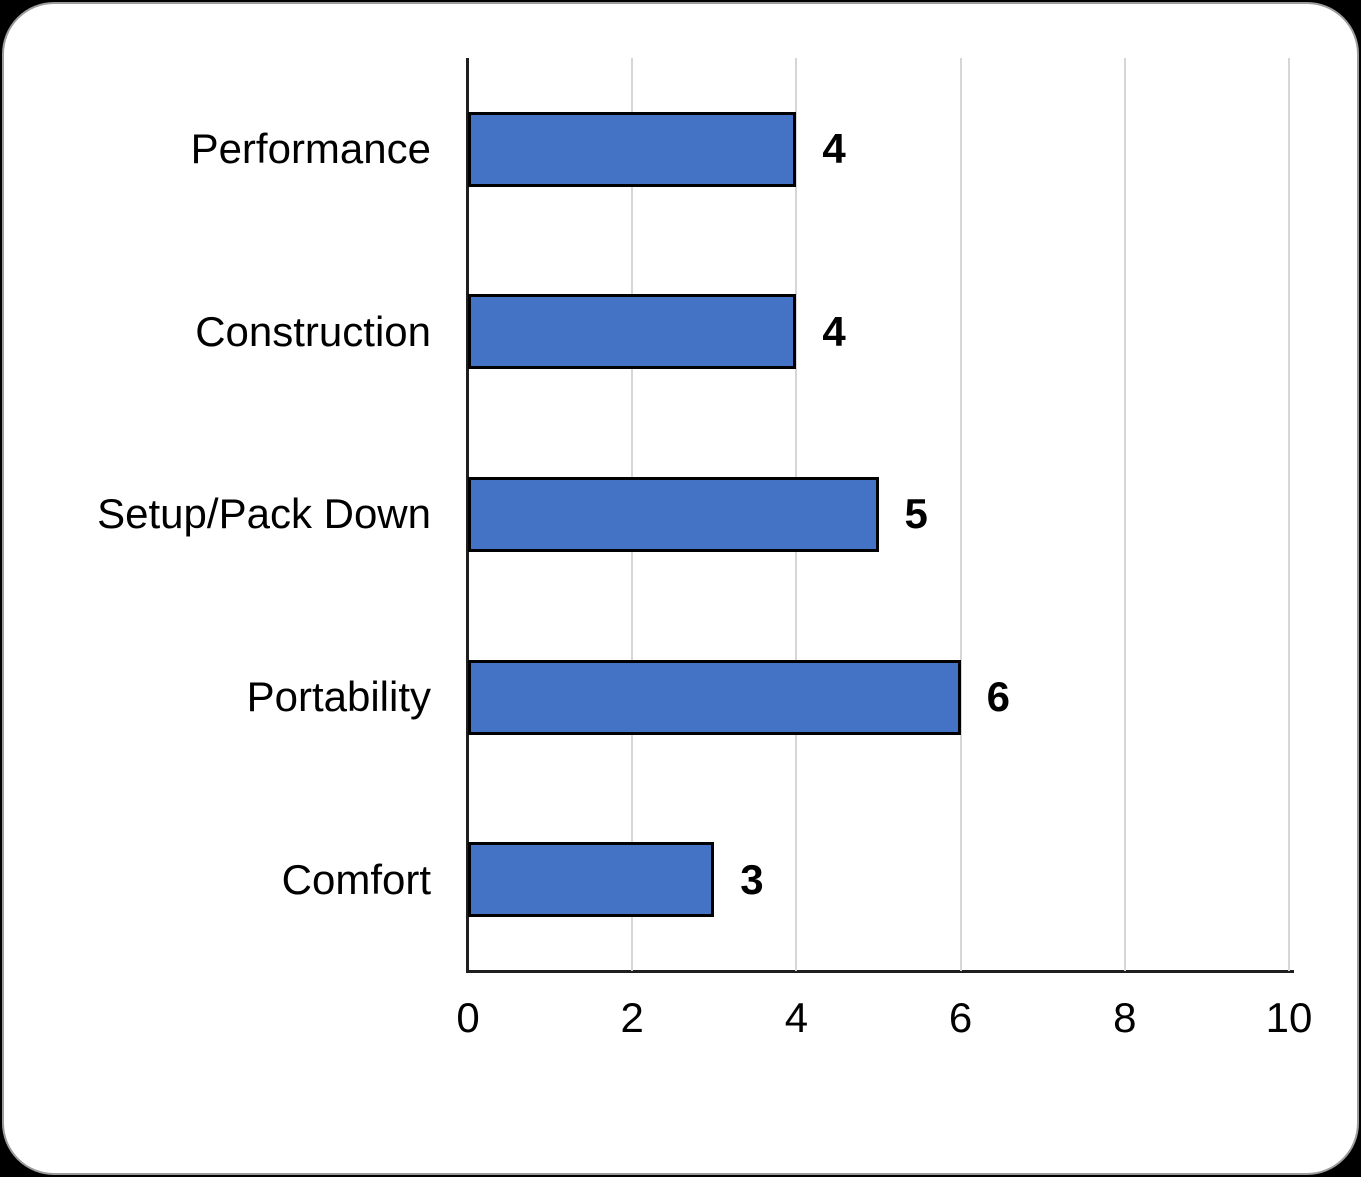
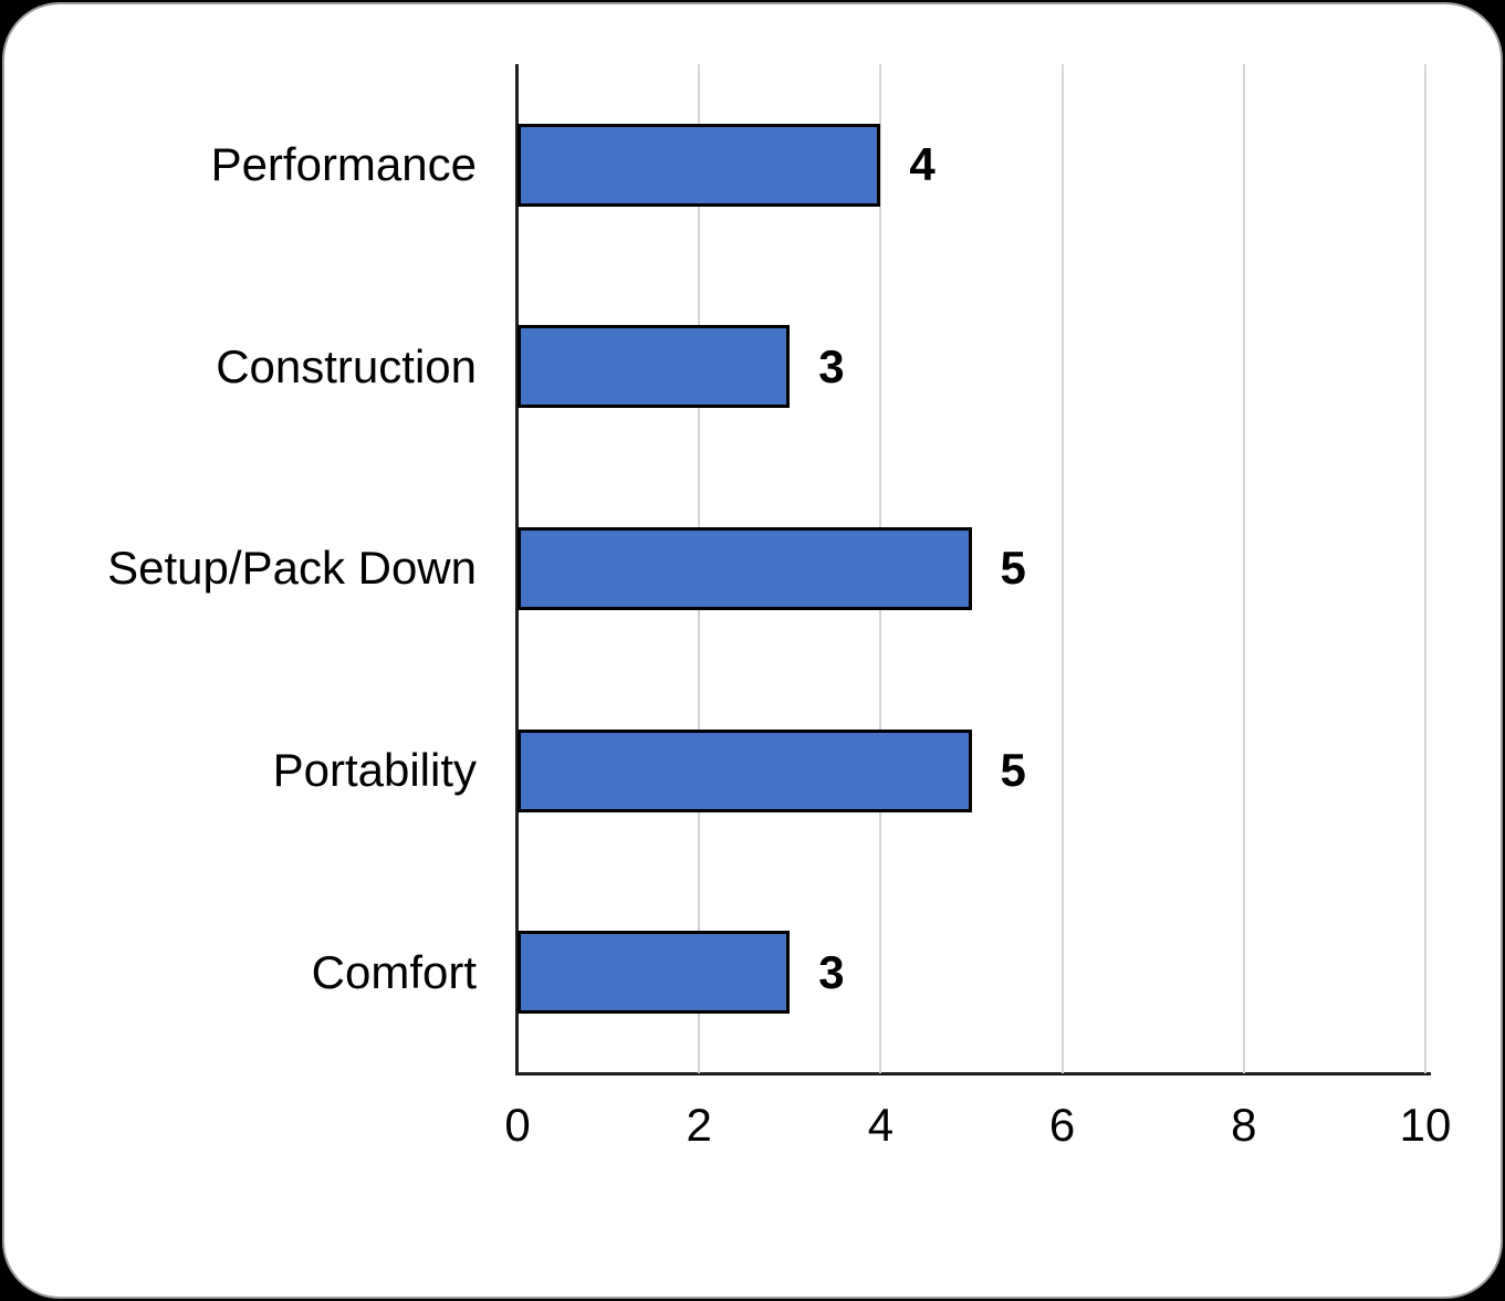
Construction: 4 -> 3
Portability: 6 -> 5
